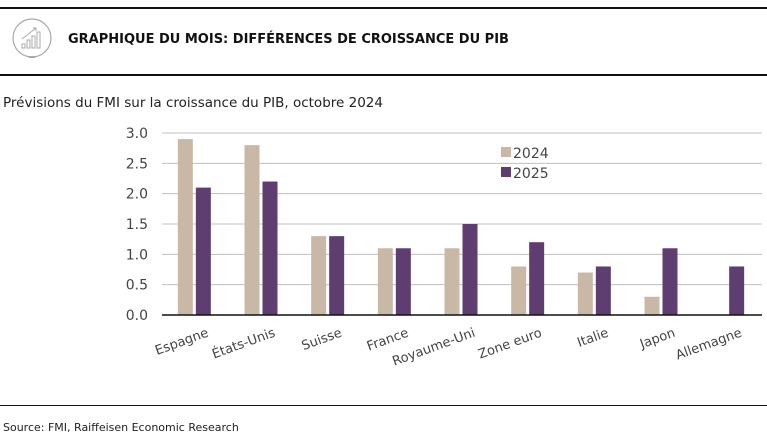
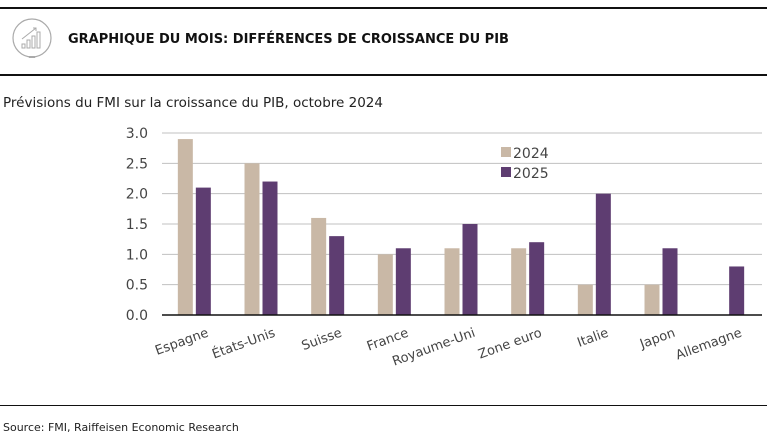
2024/États-Unis: 2.8 -> 2.5
2024/Suisse: 1.3 -> 1.6
2024/France: 1.1 -> 1.0
2024/Zone euro: 0.8 -> 1.1
2024/Italie: 0.7 -> 0.5
2025/Italie: 0.8 -> 2.0
2024/Japon: 0.3 -> 0.5
